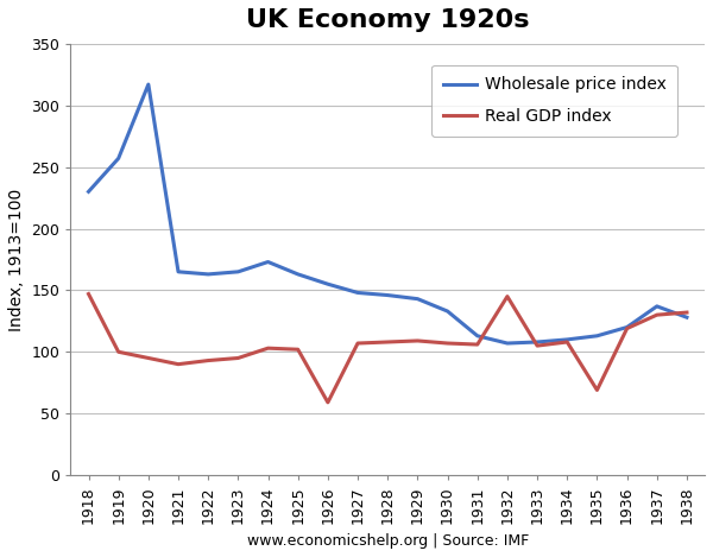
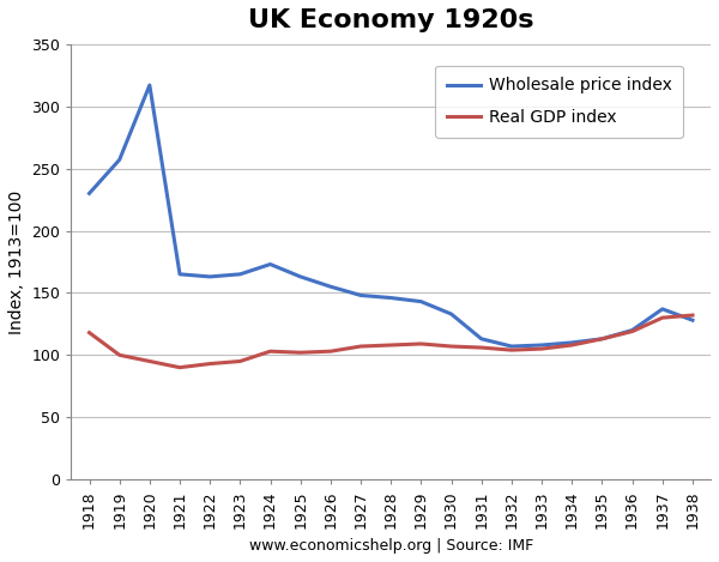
Real GDP index/1918: 147 -> 118
Real GDP index/1926: 59 -> 103
Real GDP index/1932: 145 -> 104
Real GDP index/1935: 69 -> 113
